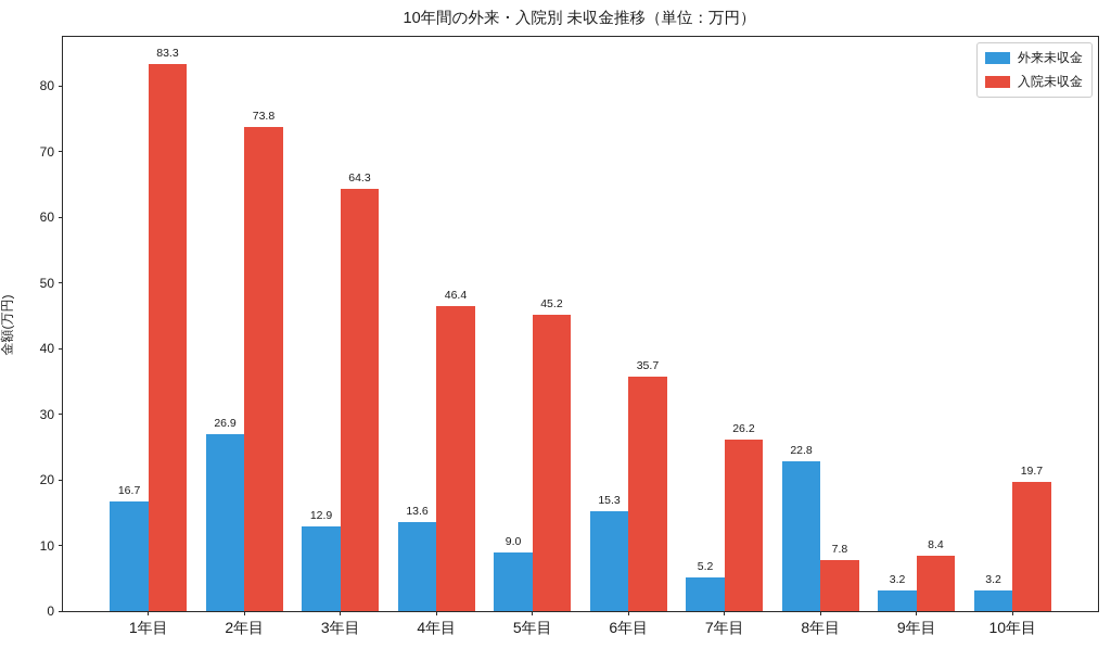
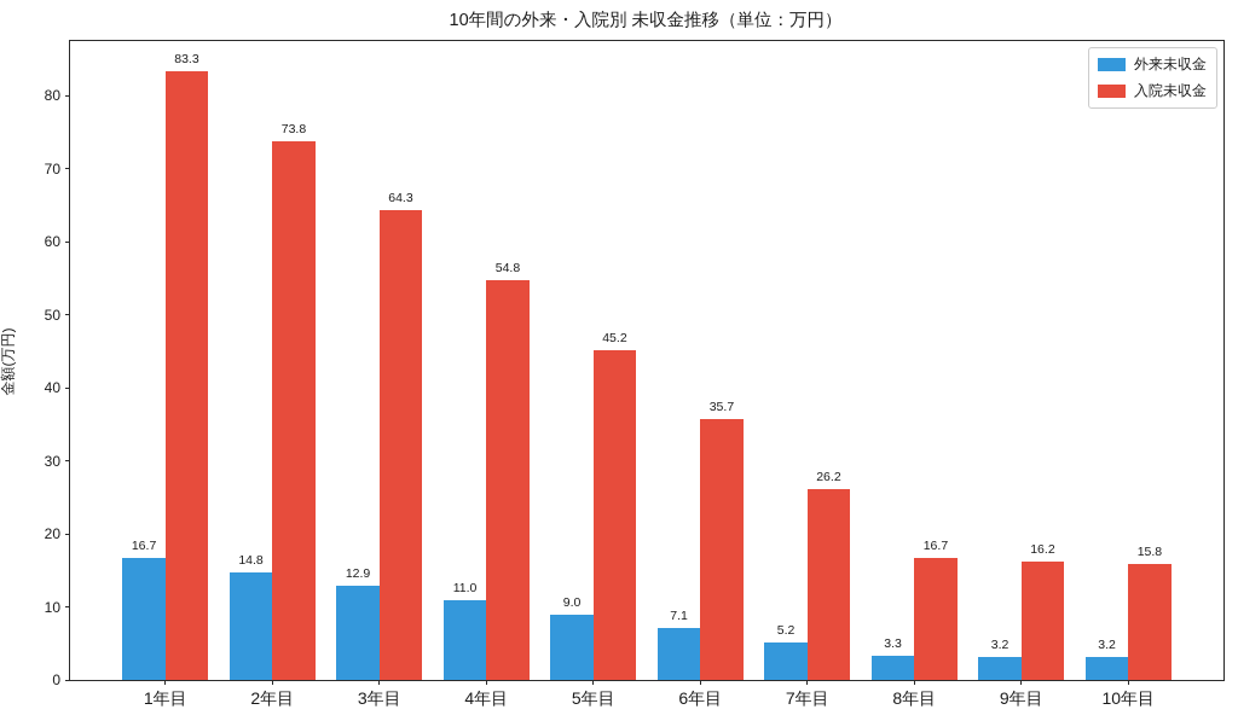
外来未収金/2年目: 26.9 -> 14.8
外来未収金/4年目: 13.6 -> 11.0
入院未収金/4年目: 46.4 -> 54.8
外来未収金/6年目: 15.3 -> 7.1
外来未収金/8年目: 22.8 -> 3.3
入院未収金/8年目: 7.8 -> 16.7
入院未収金/9年目: 8.4 -> 16.2
入院未収金/10年目: 19.7 -> 15.8
